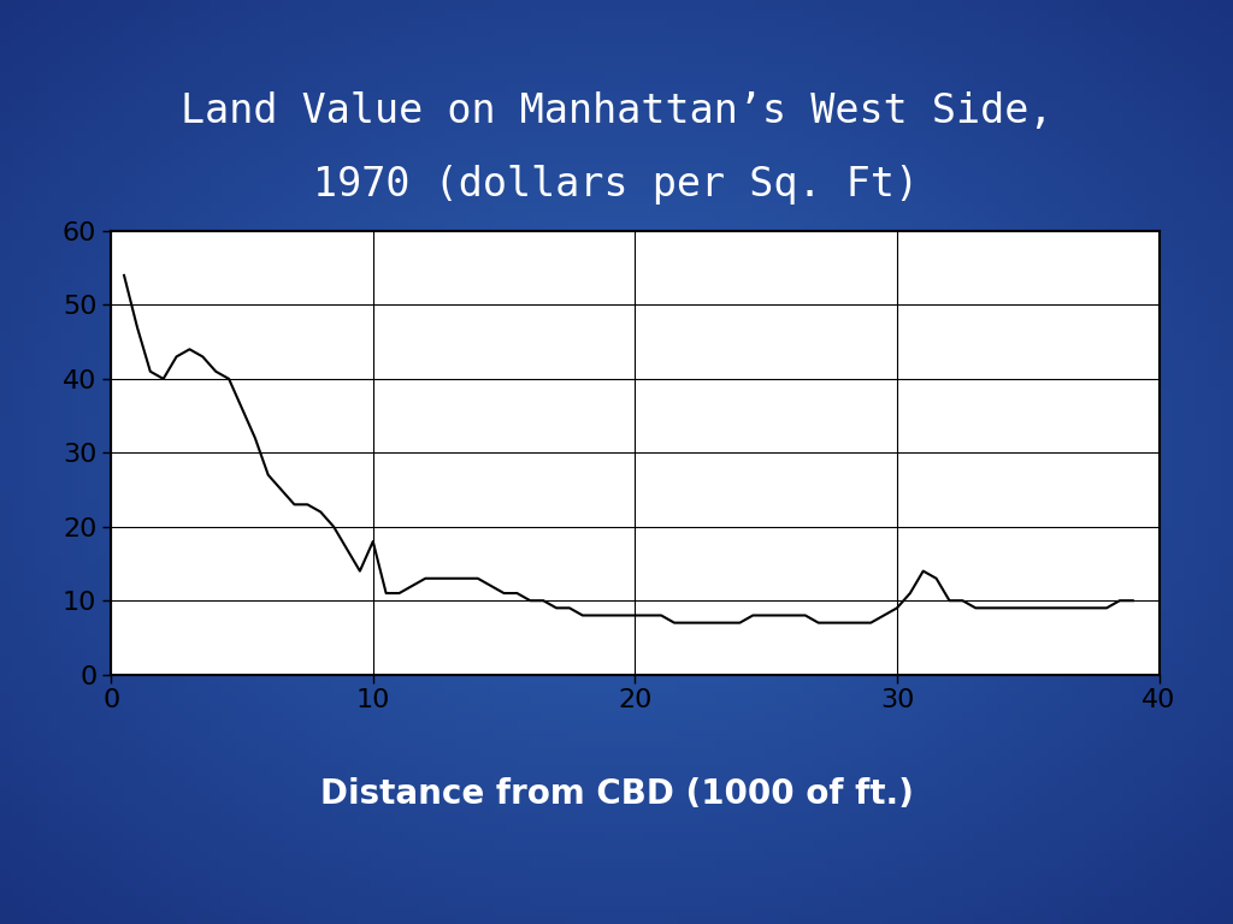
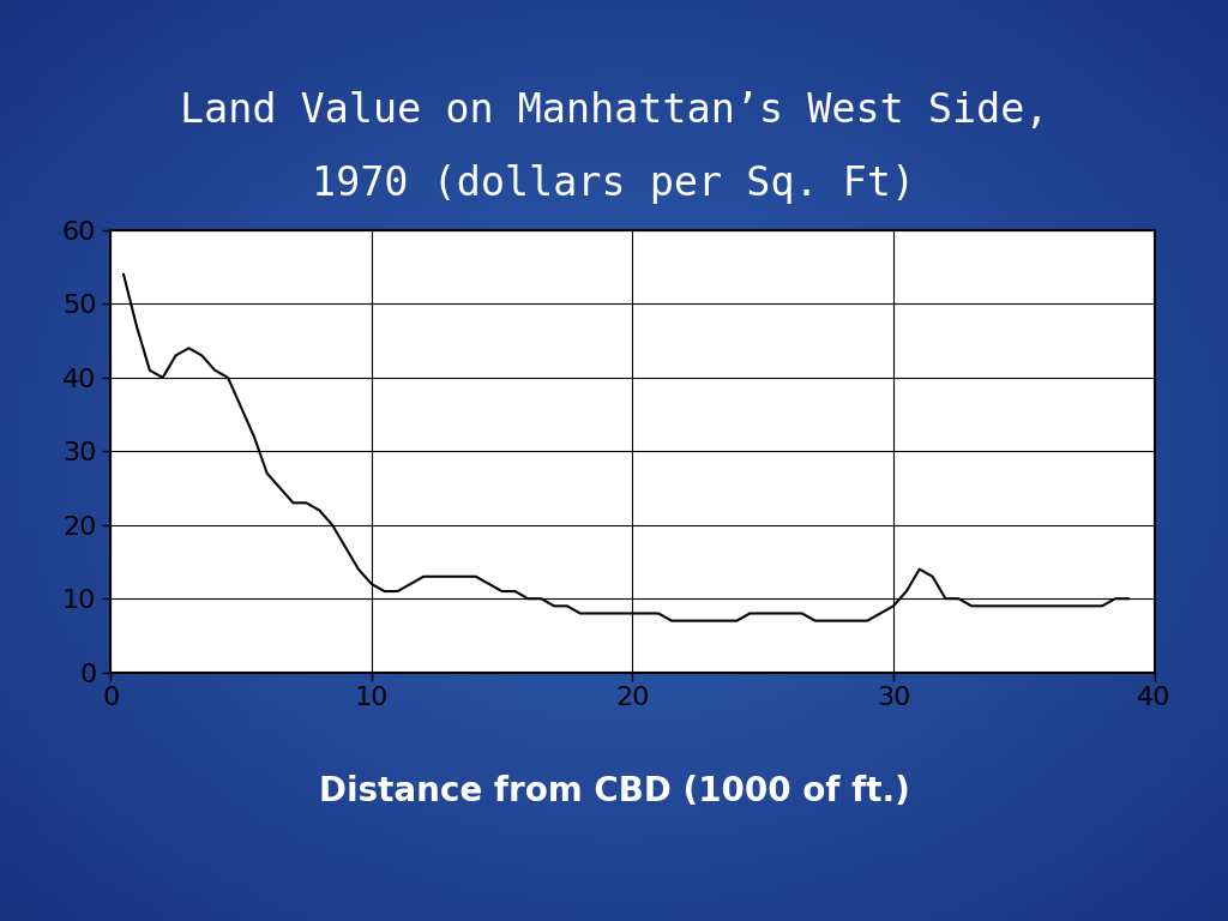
10: 18 -> 12
